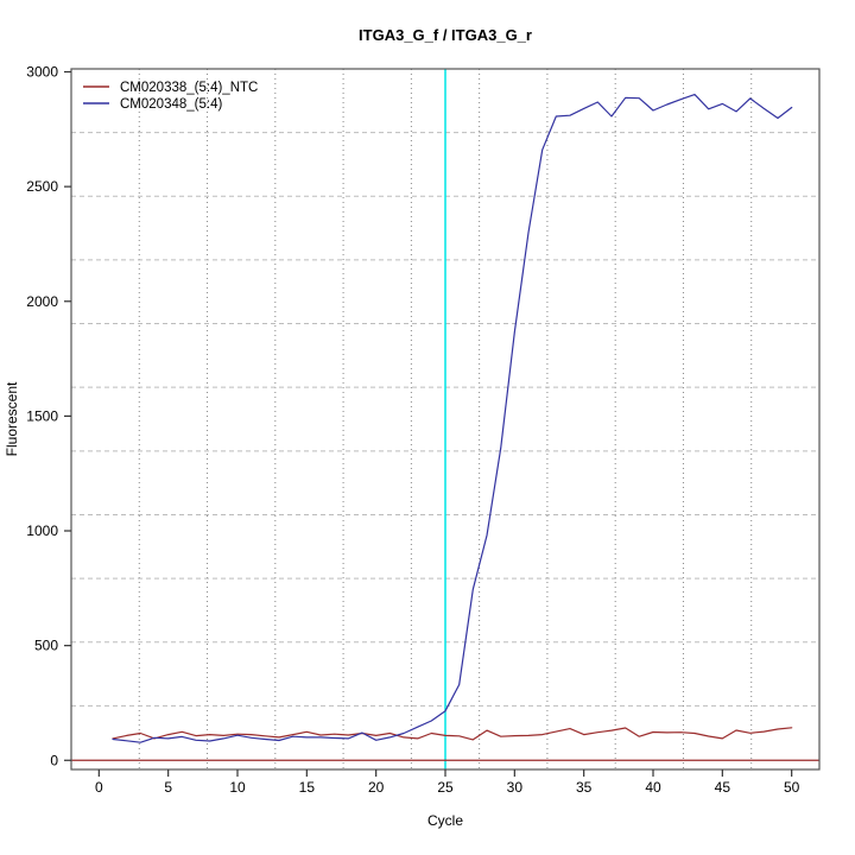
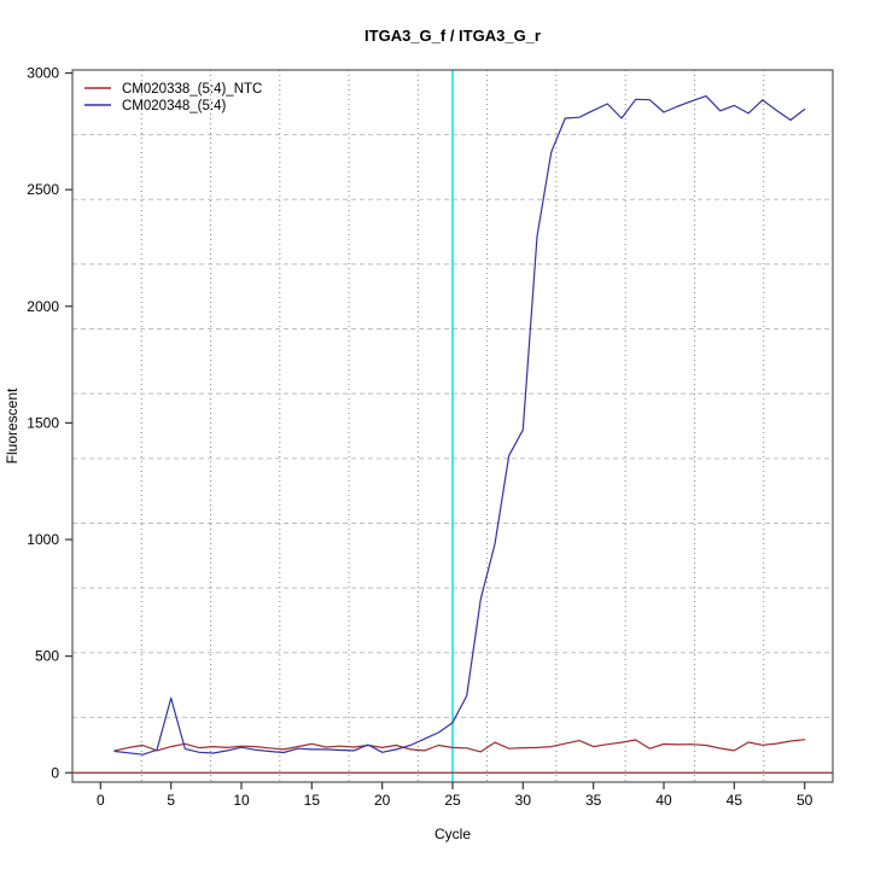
CM020348_(5:4)/5: 100 -> 320
CM020348_(5:4)/30: 1860 -> 1470
